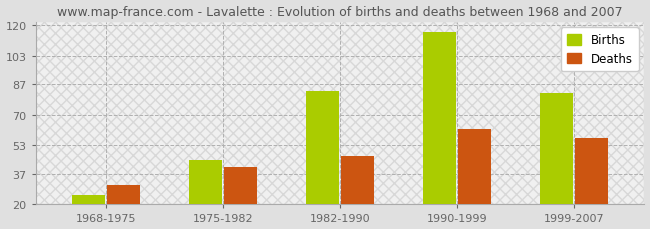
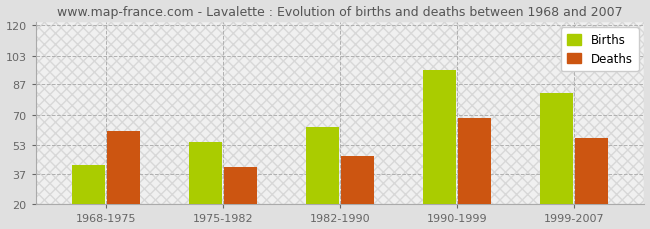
Births/1968-1975: 25 -> 42
Deaths/1968-1975: 31 -> 61
Births/1975-1982: 45 -> 55
Births/1982-1990: 83 -> 63
Births/1990-1999: 116 -> 95
Deaths/1990-1999: 62 -> 68
